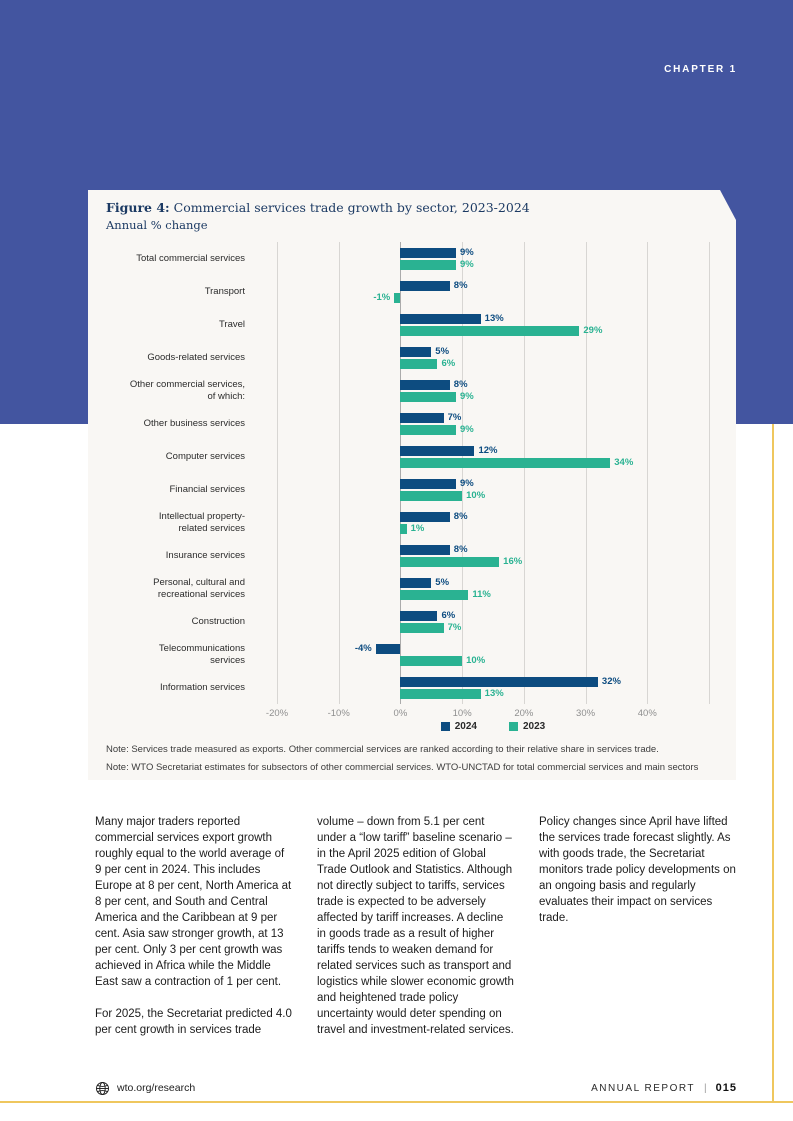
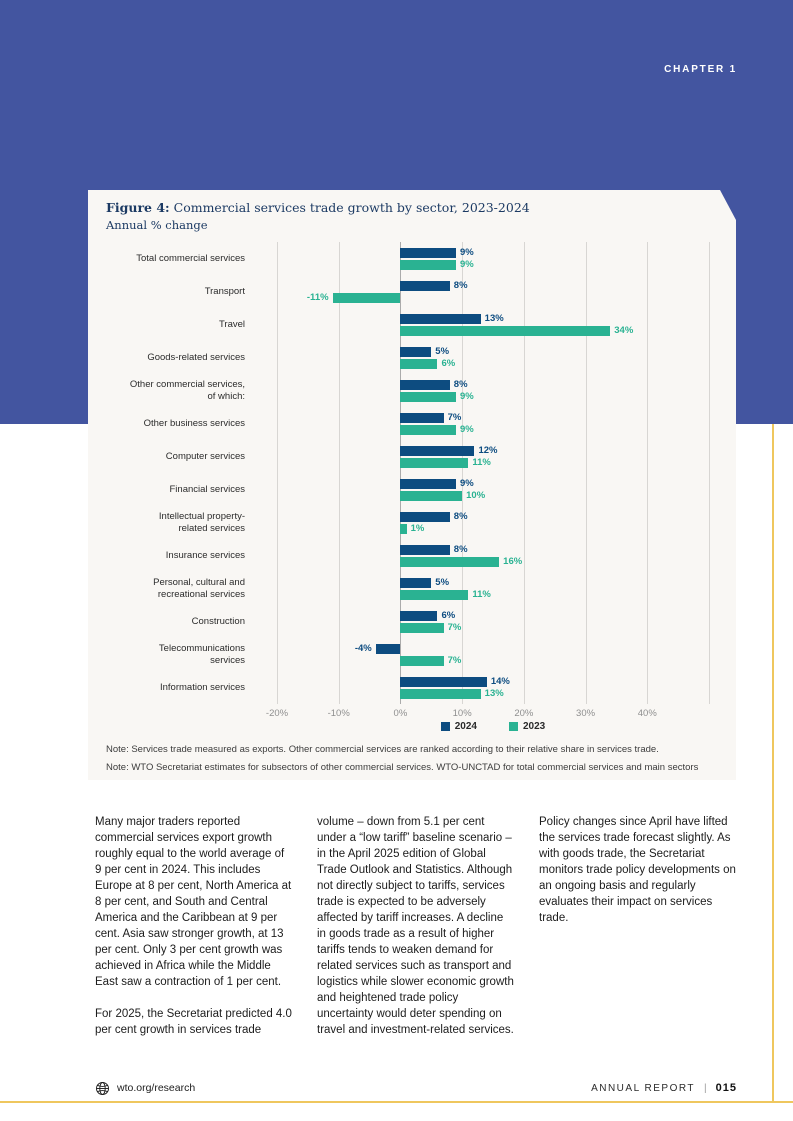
2023/Transport: -1% -> -11%
2023/Travel: 29% -> 34%
2023/Computer services: 34% -> 11%
2023/Telecommunications services: 10% -> 7%
2024/Information services: 32% -> 14%
